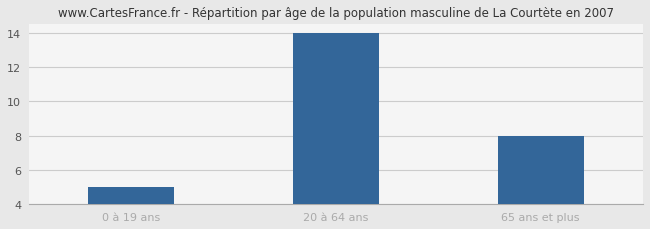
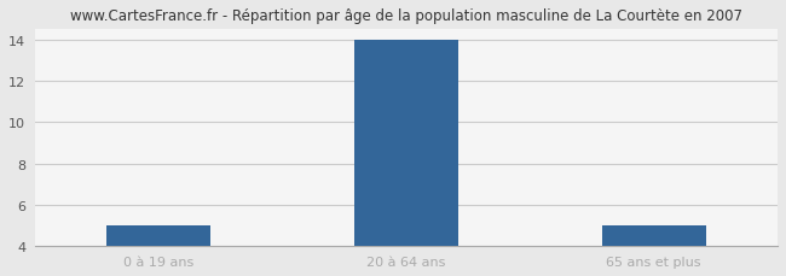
65 ans et plus: 8 -> 5
